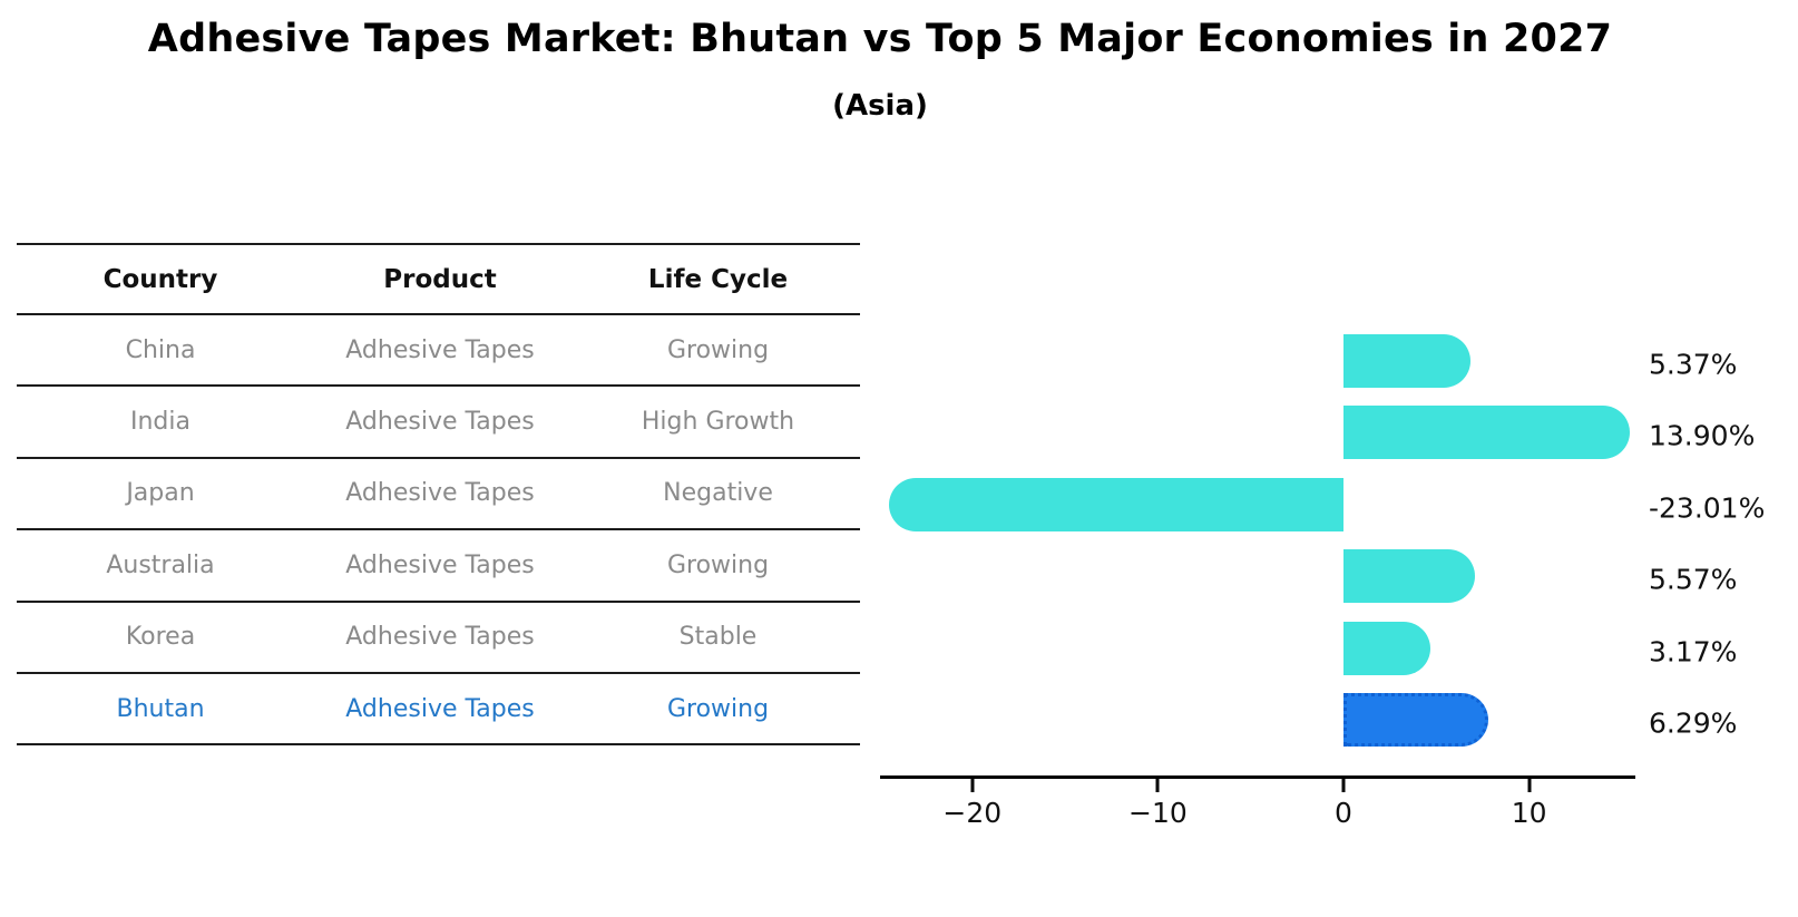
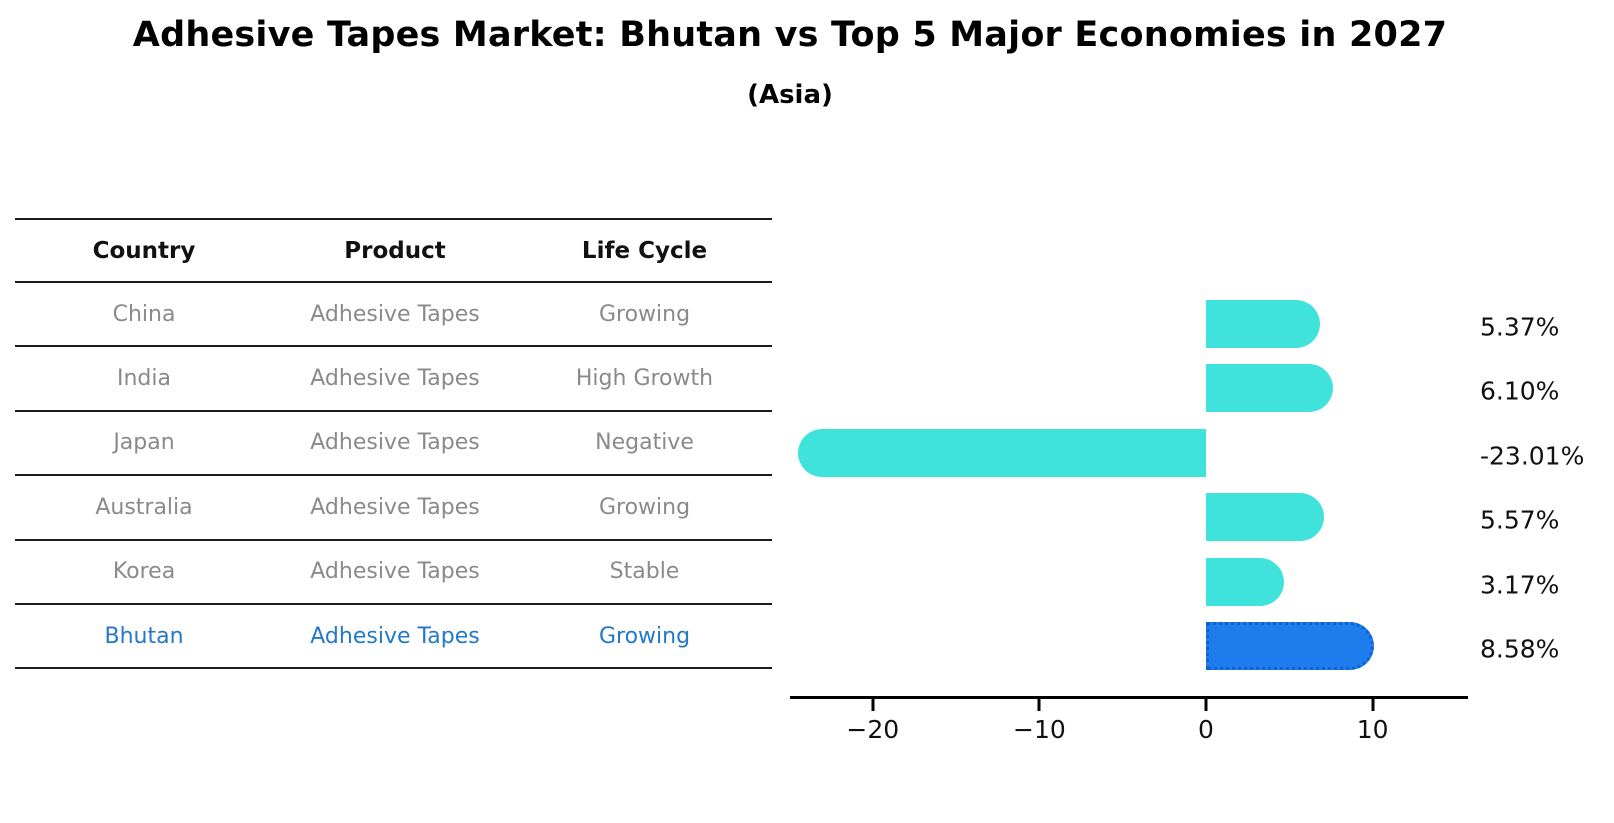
India: 13.90% -> 6.10%
Bhutan: 6.29% -> 8.58%
